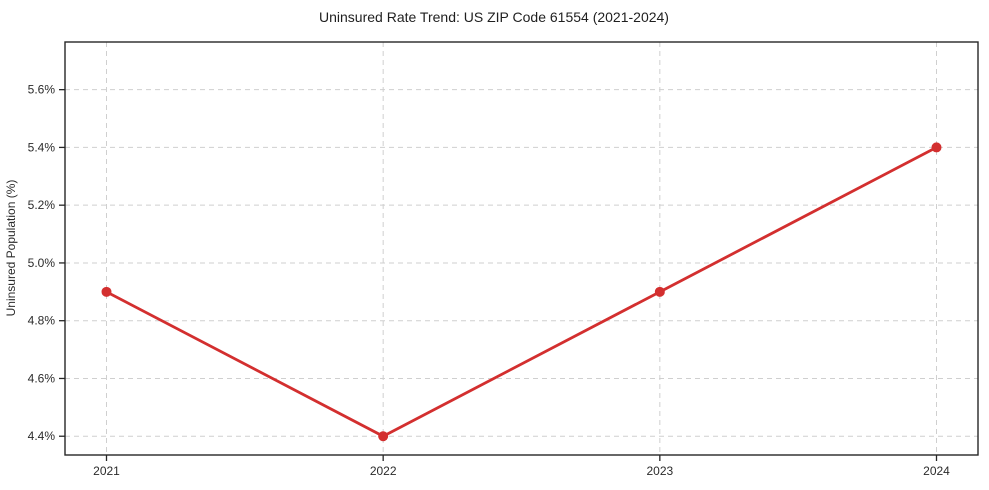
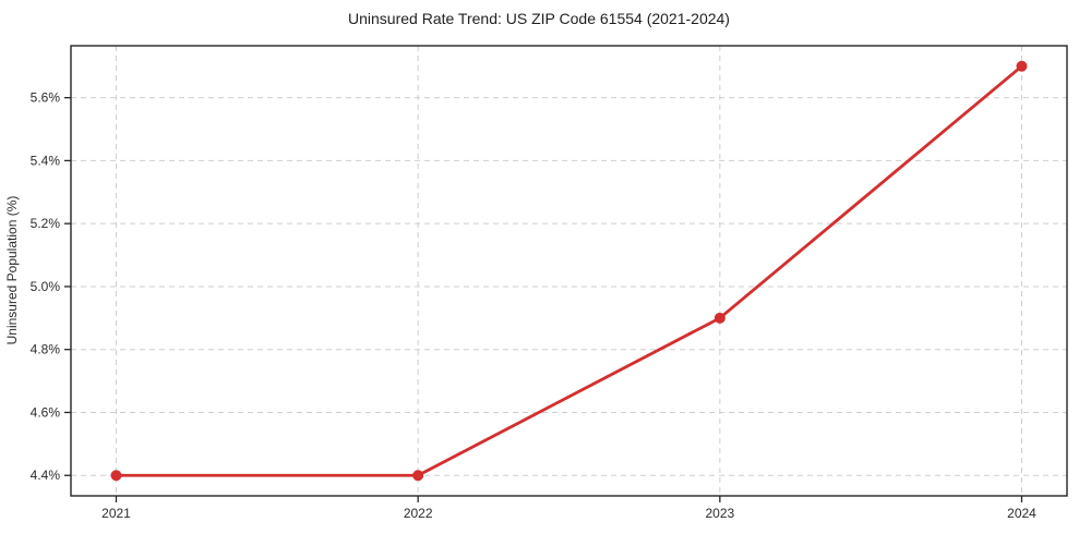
2021: 4.9% -> 4.4%
2024: 5.4% -> 5.7%
